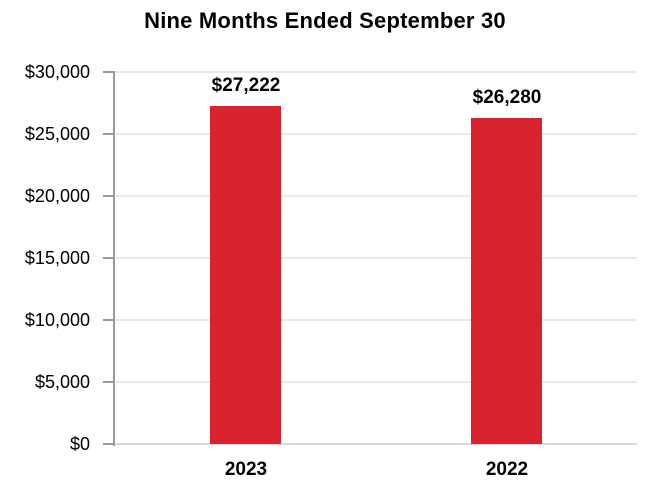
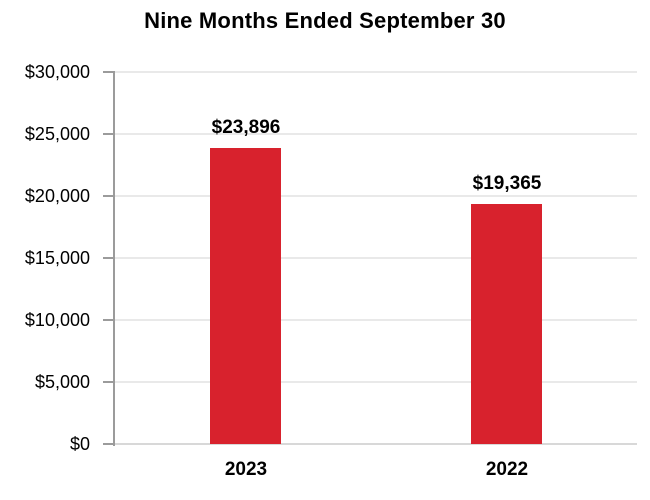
2023: $27,222 -> $23,896
2022: $26,280 -> $19,365
